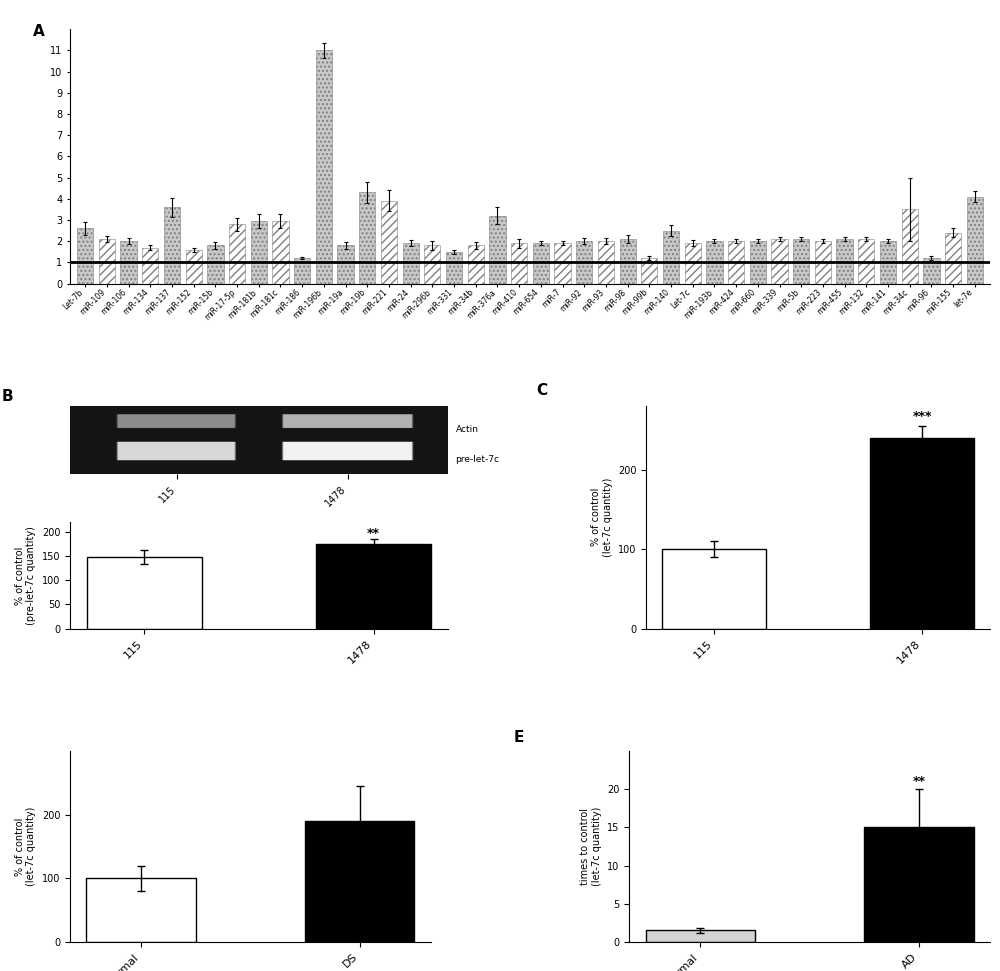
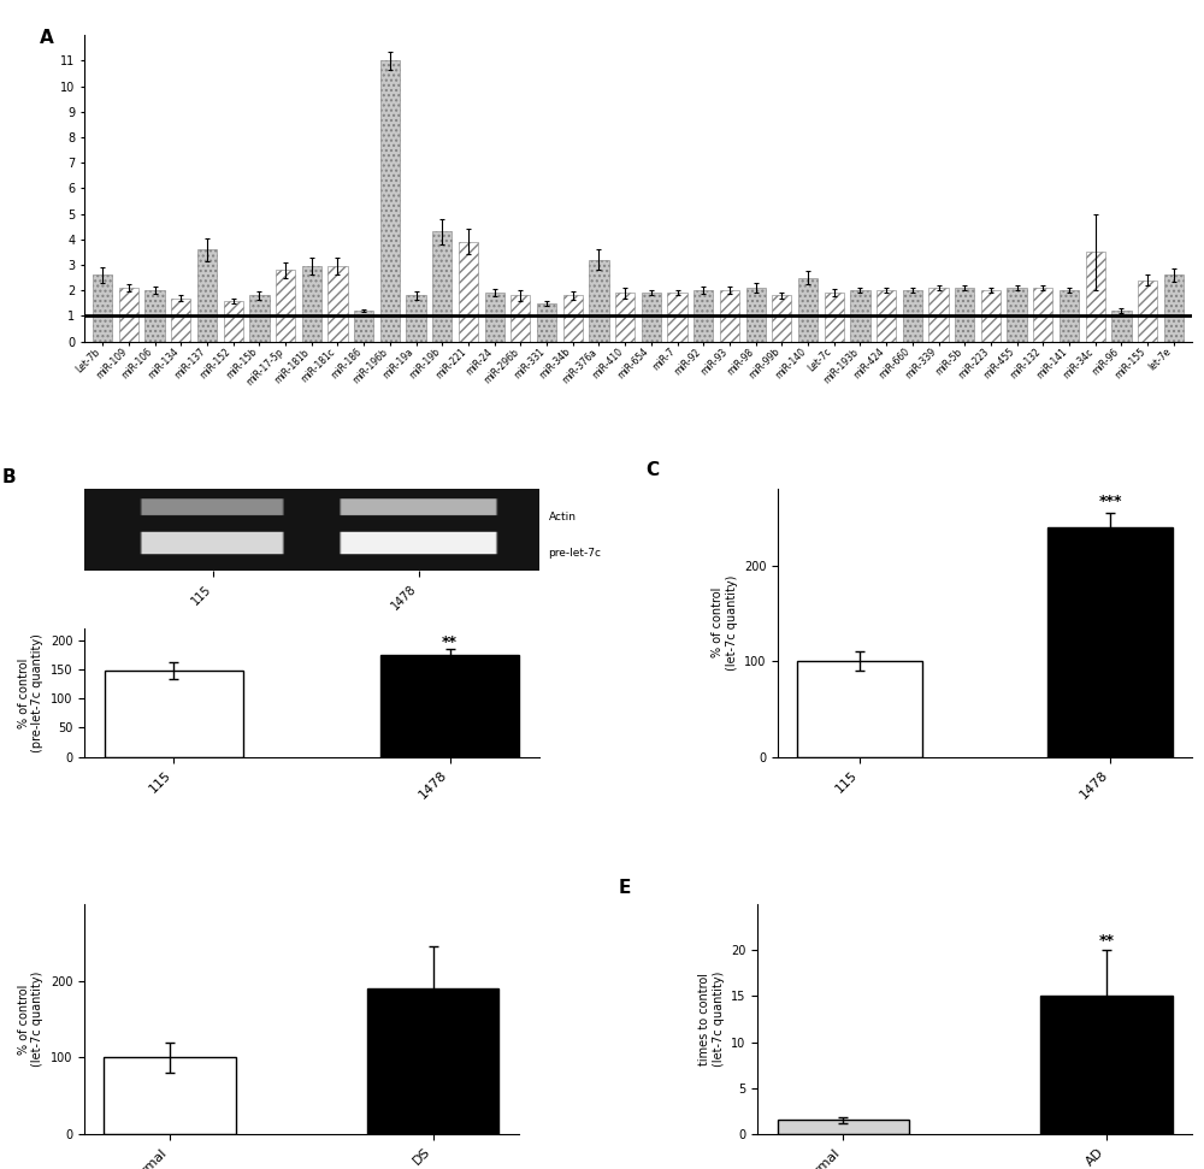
miR-99b: 1.20 -> 1.80
let-7e: 4.10 -> 2.60
